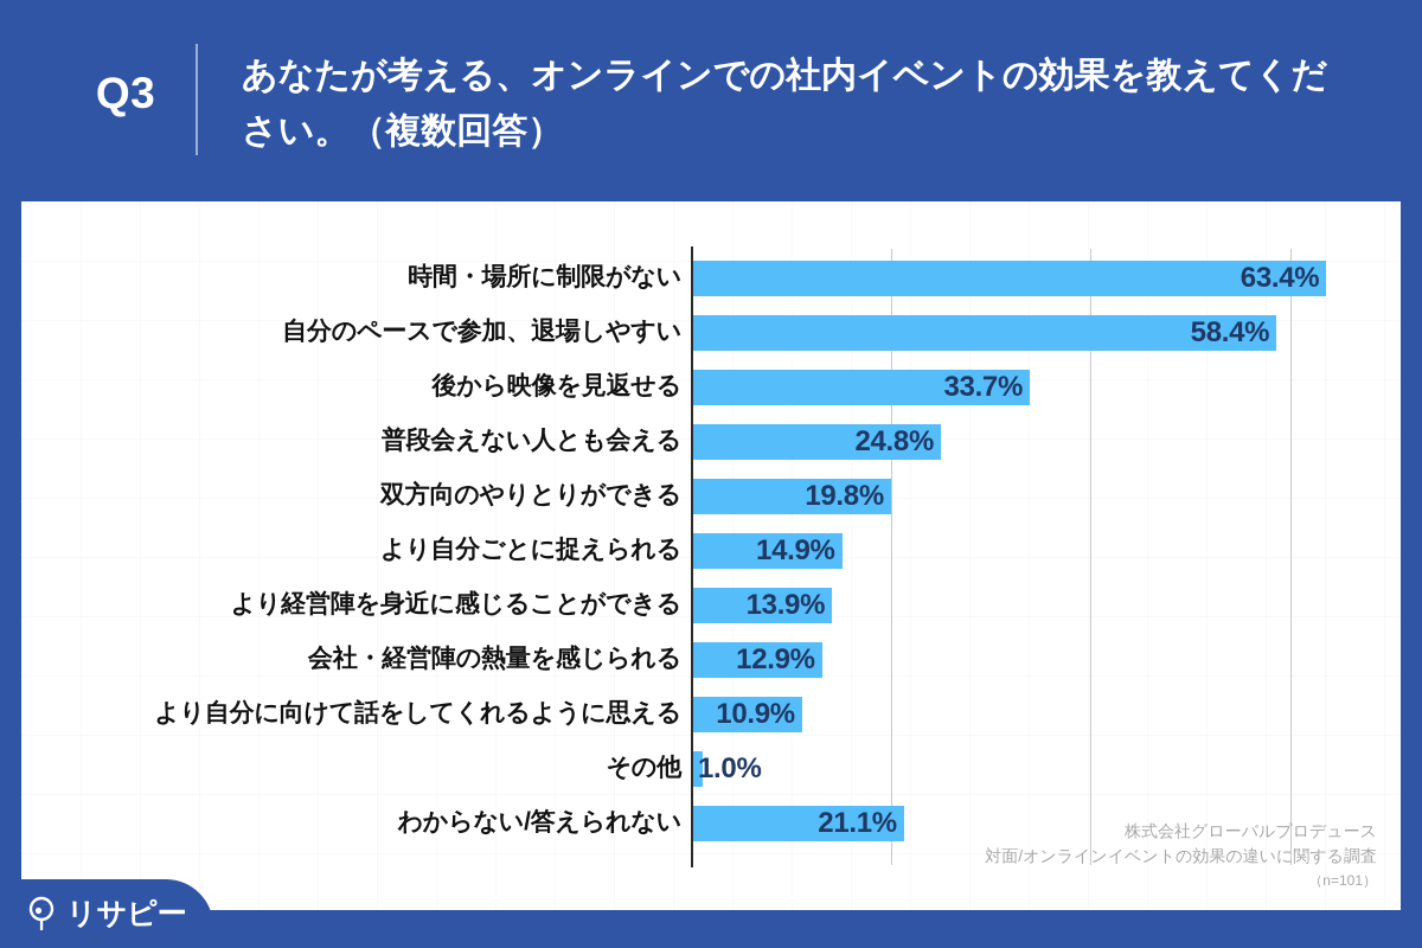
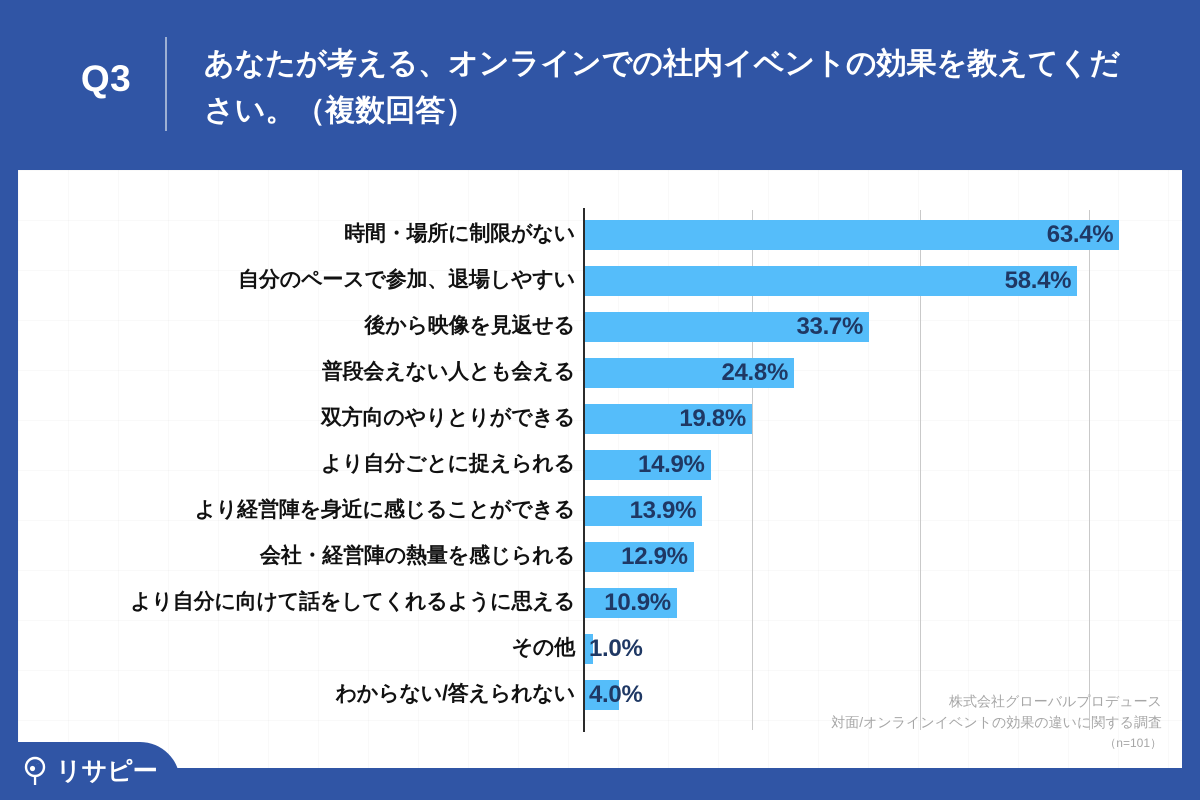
わからない/答えられない: 21.1% -> 4.0%
